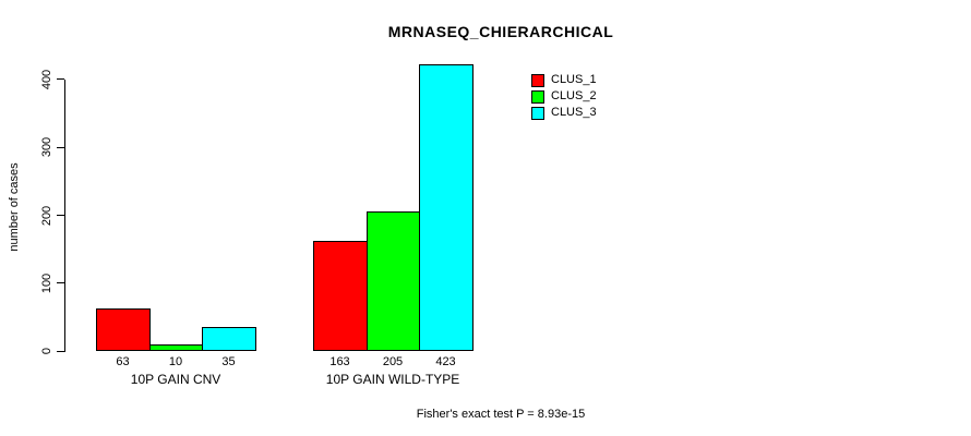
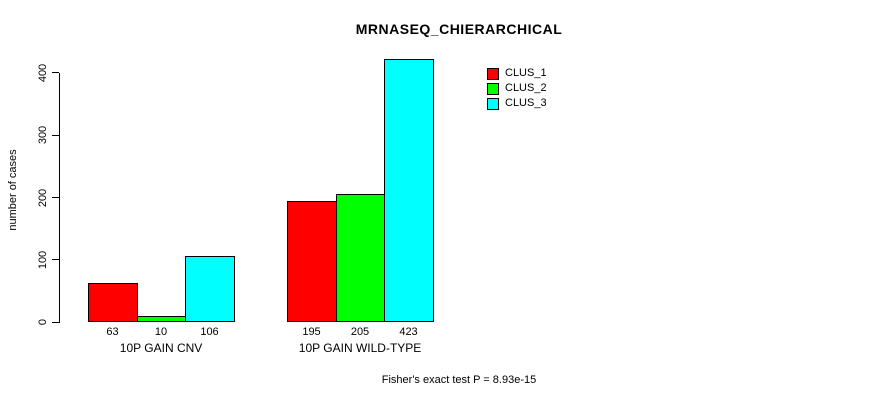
CLUS_3/10P GAIN CNV: 35 -> 106
CLUS_1/10P GAIN WILD-TYPE: 163 -> 195
